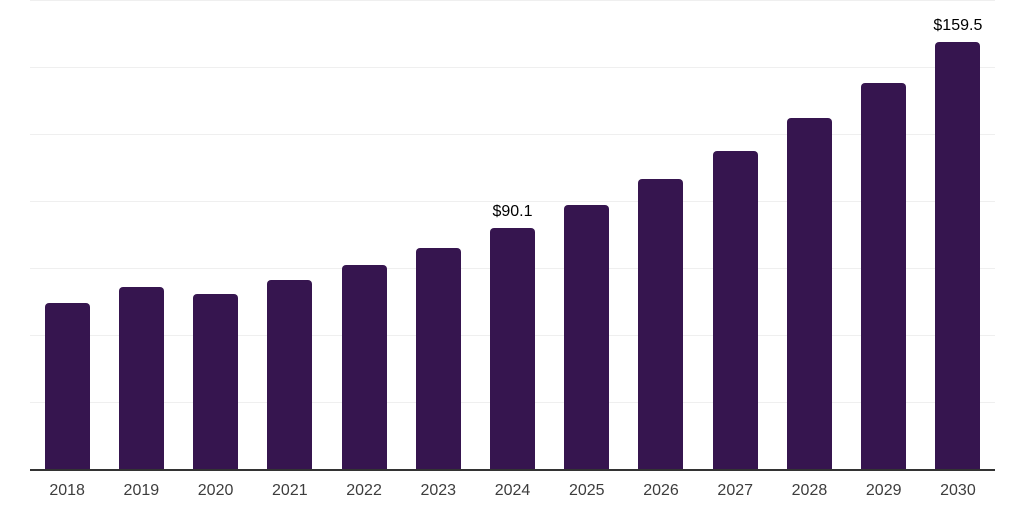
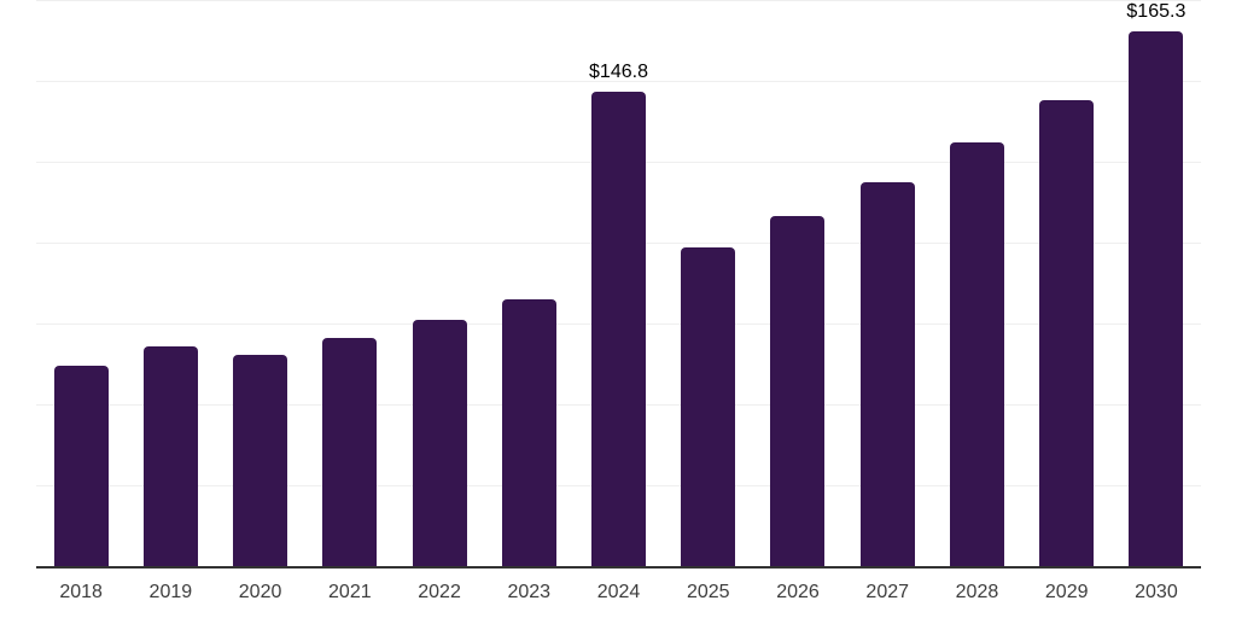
2024: $90.1 -> $146.8
2030: $159.5 -> $165.3
